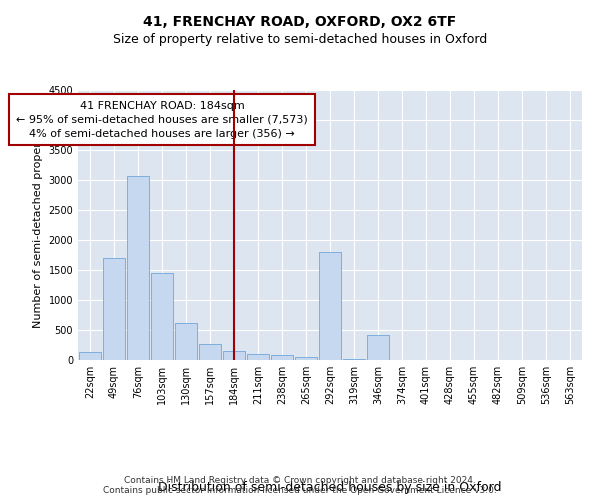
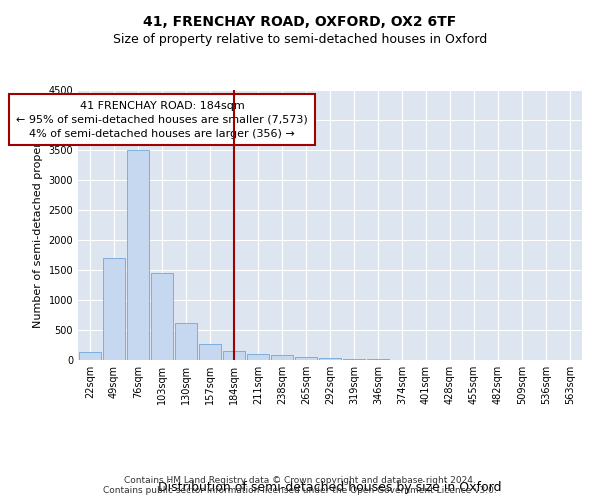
76sqm: 3060 -> 3500
292sqm: 1800 -> 40
346sqm: 420 -> 10
